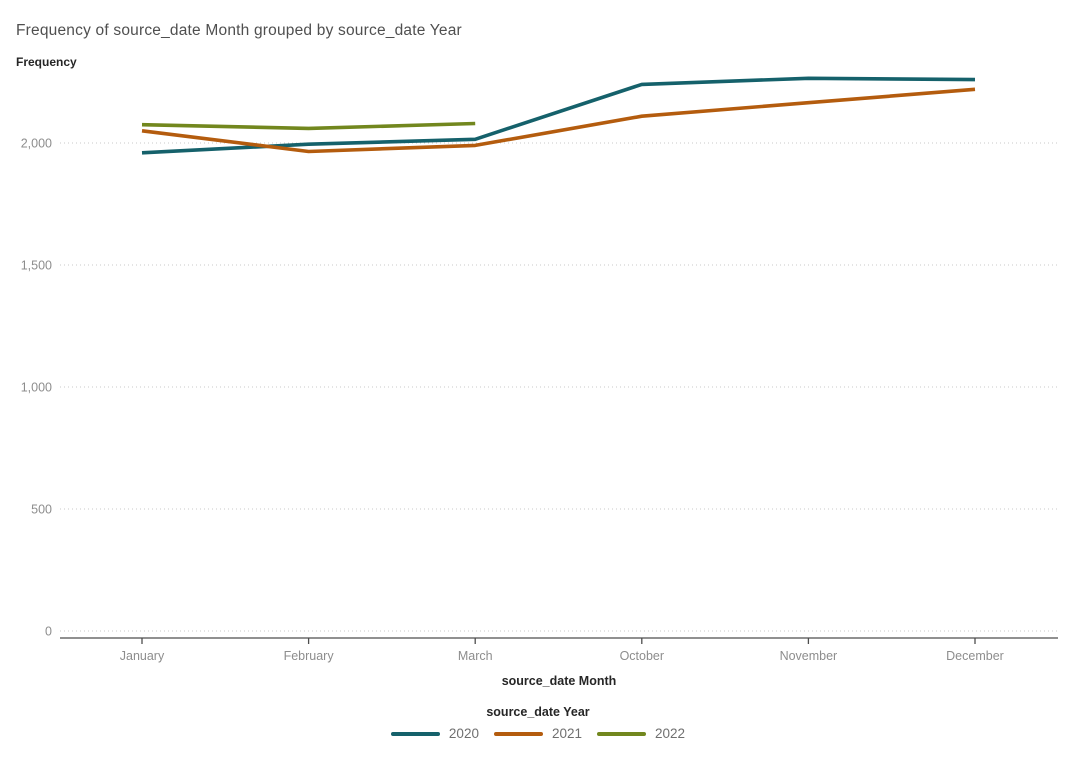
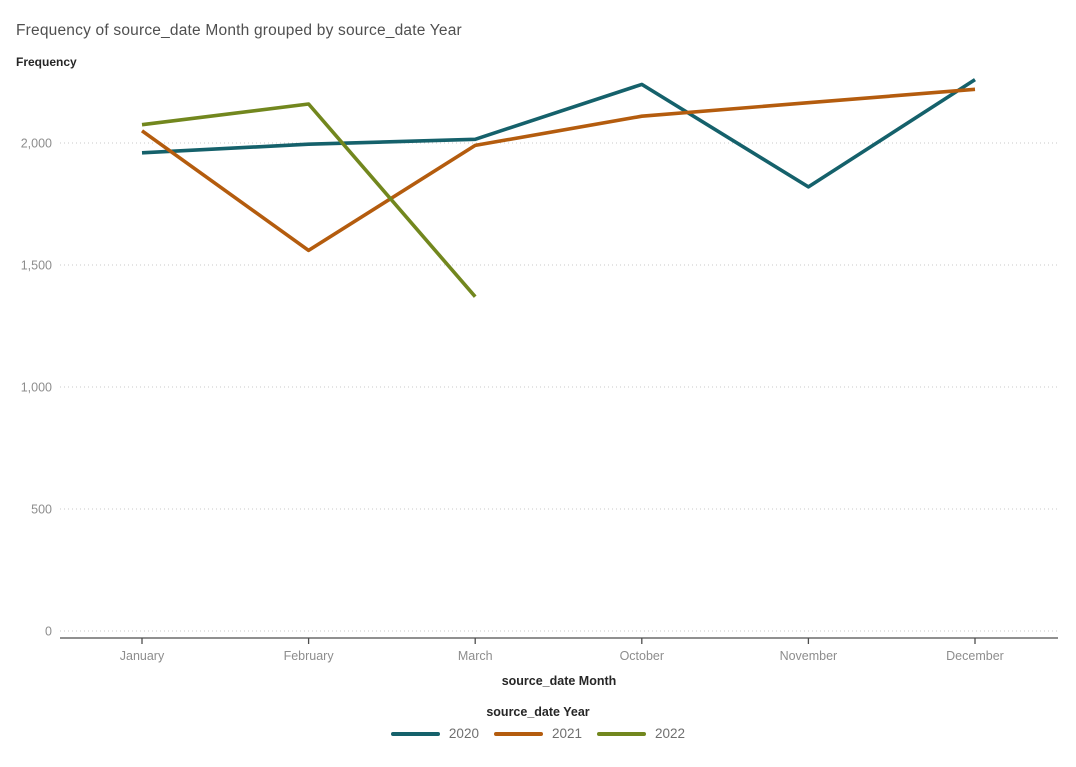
2021/February: 1960 -> 1560
2022/February: 2060 -> 2160
2022/March: 2080 -> 1370
2020/November: 2260 -> 1820
